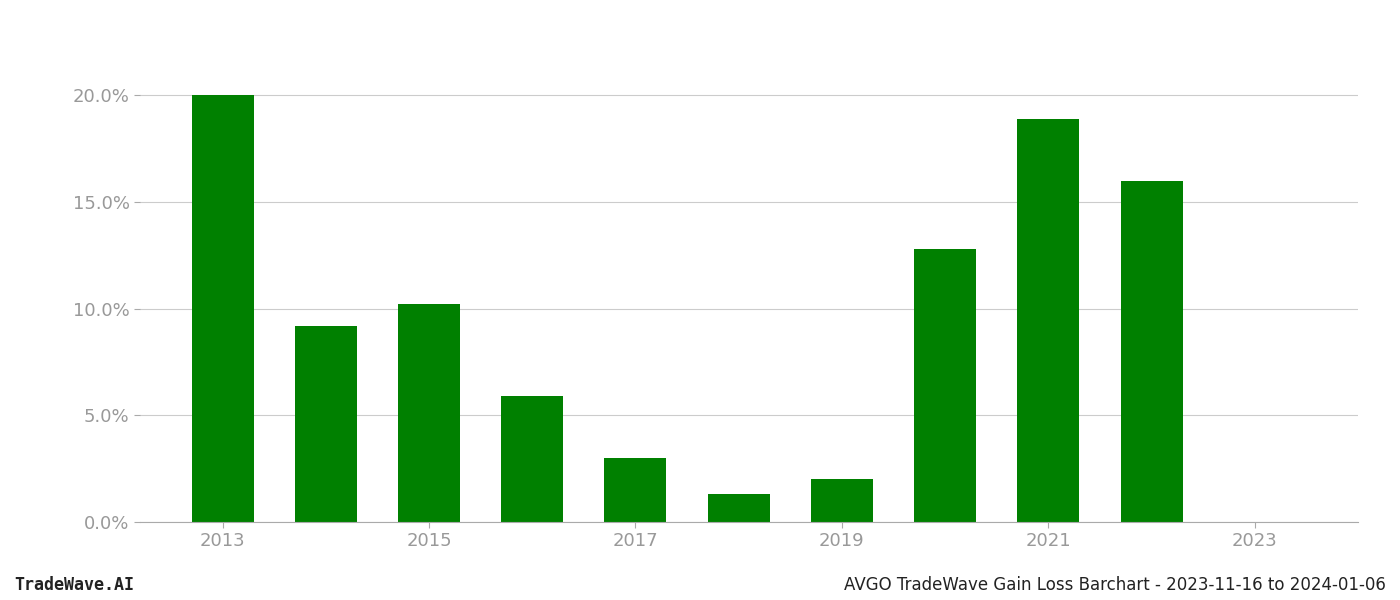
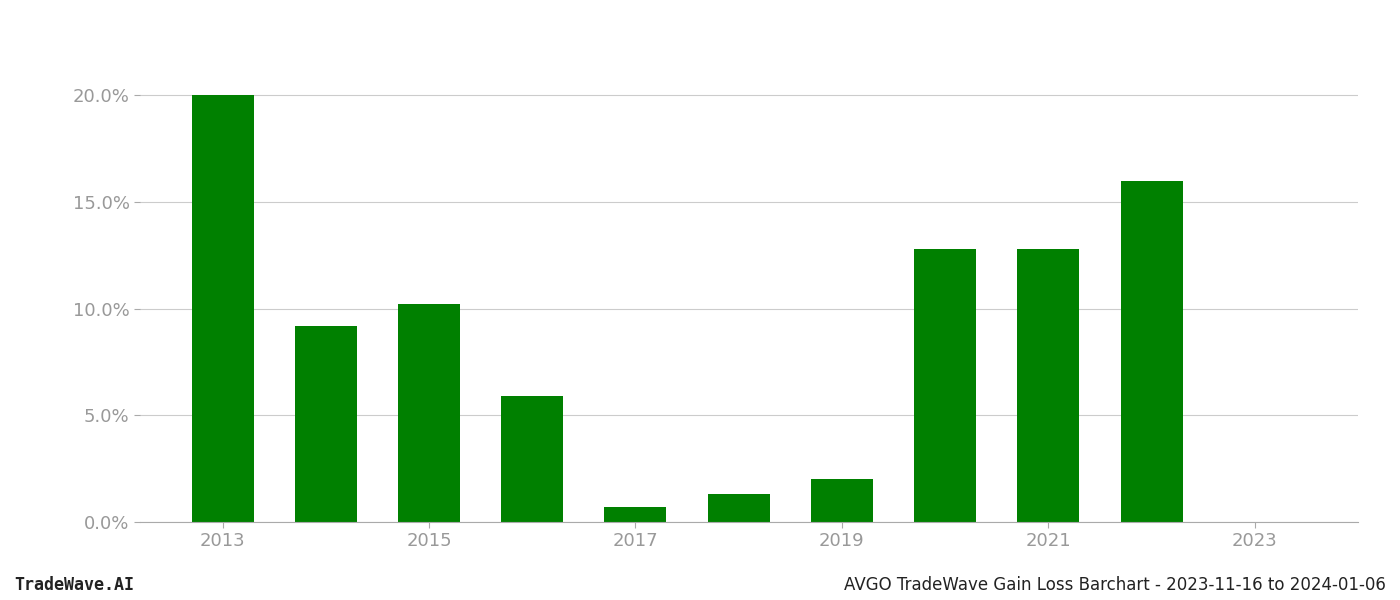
2017: 3.0% -> 0.7%
2021: 18.9% -> 12.8%
